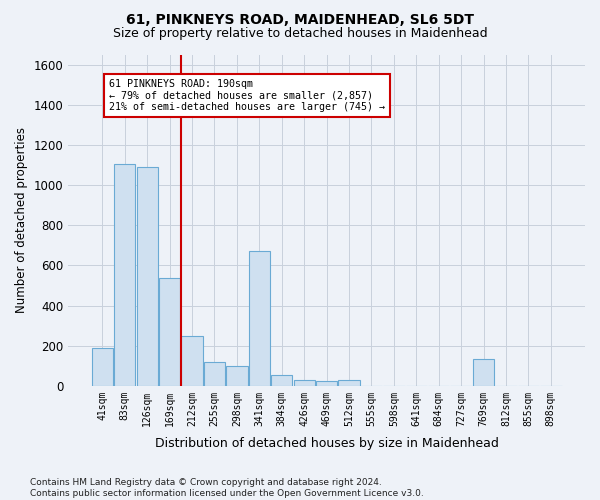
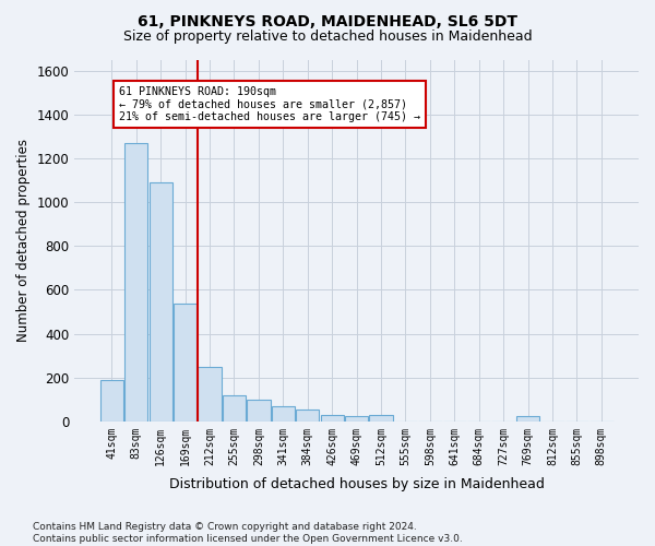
83sqm: 1105 -> 1270
341sqm: 670 -> 70
769sqm: 135 -> 25
